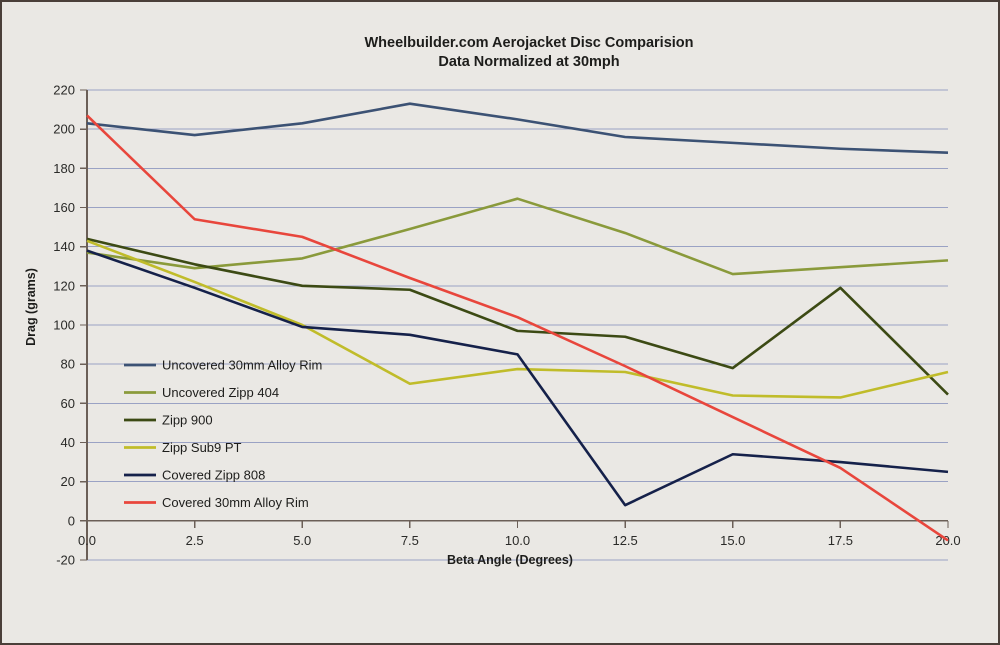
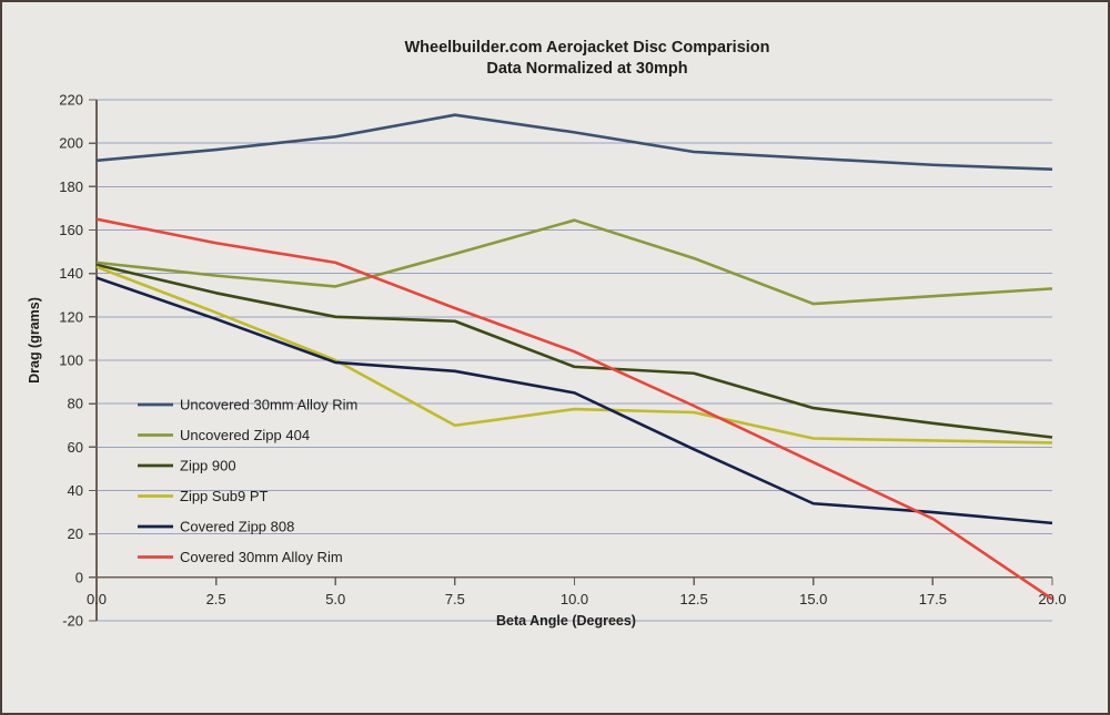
Uncovered 30mm Alloy Rim/0: 203 -> 192
Uncovered Zipp 404/0: 137 -> 145
Covered 30mm Alloy Rim/0: 207 -> 165
Uncovered Zipp 404/2.5: 129 -> 139
Covered Zipp 808/12.5: 8 -> 59
Zipp 900/17.5: 119 -> 71
Zipp Sub9 PT/20: 76 -> 62
